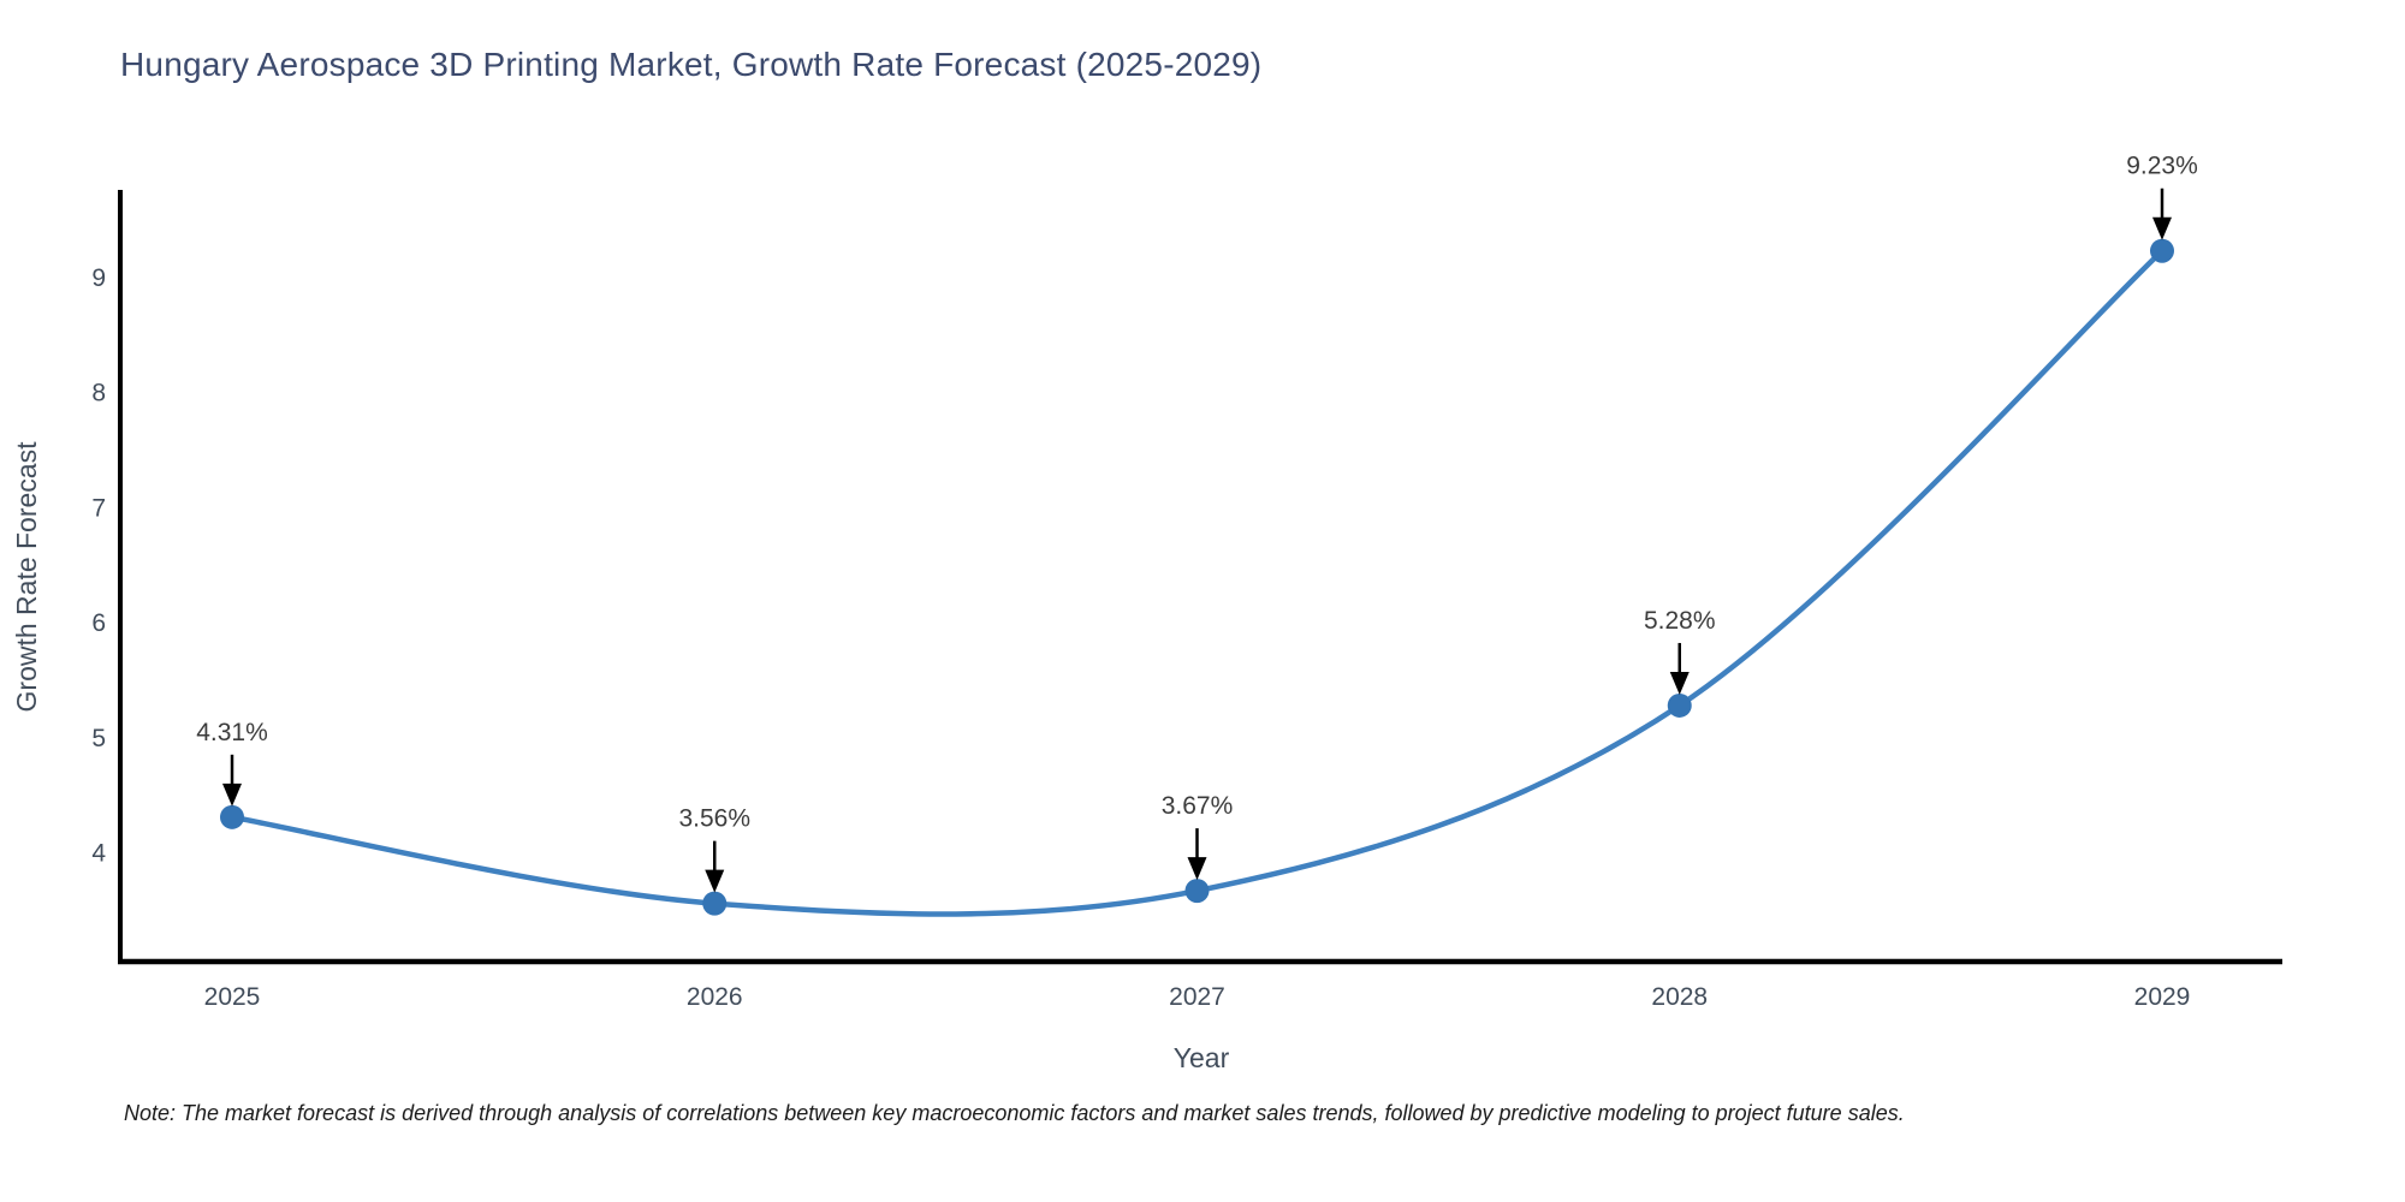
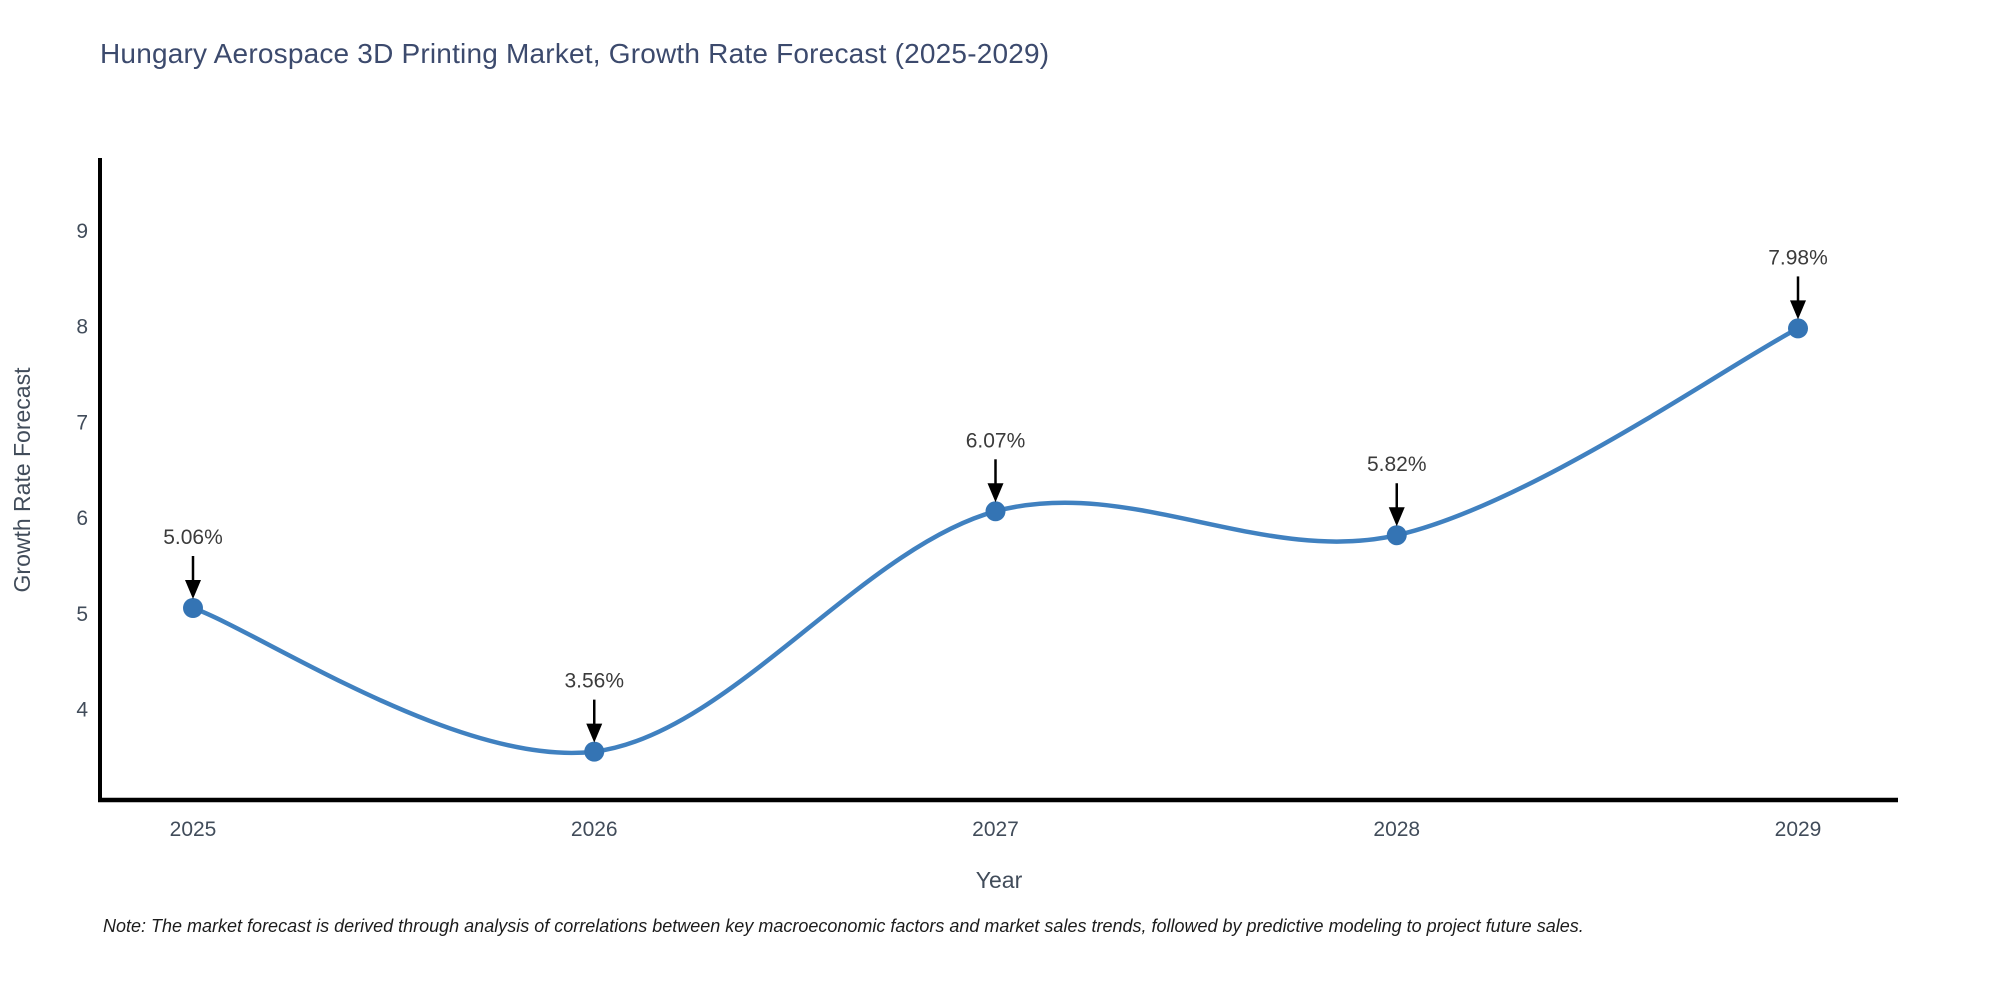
2025: 4.31% -> 5.06%
2027: 3.67% -> 6.07%
2028: 5.28% -> 5.82%
2029: 9.23% -> 7.98%
